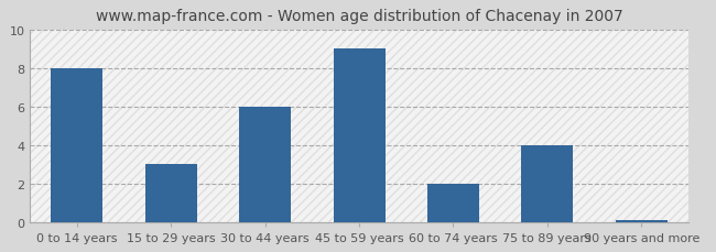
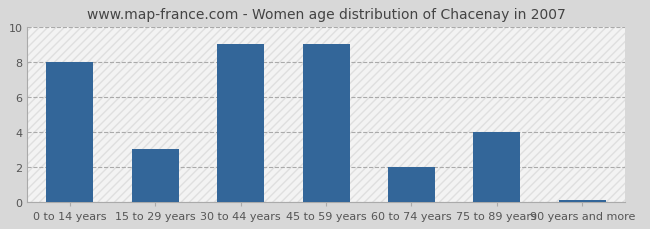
30 to 44 years: 6.0 -> 9.0
